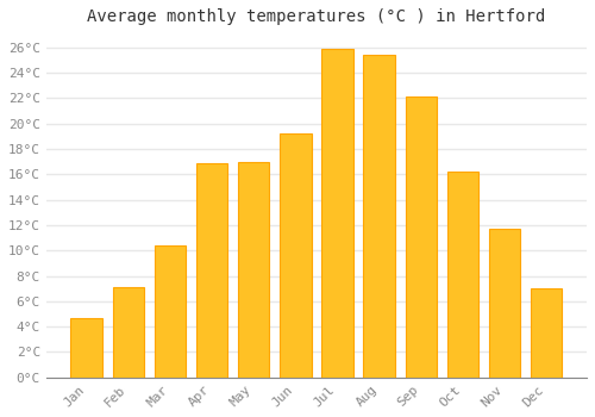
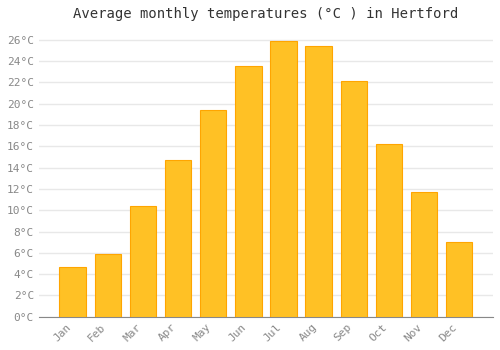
Feb: 7.1°C -> 5.9°C
Apr: 16.9°C -> 14.7°C
May: 17.0°C -> 19.4°C
Jun: 19.2°C -> 23.5°C
